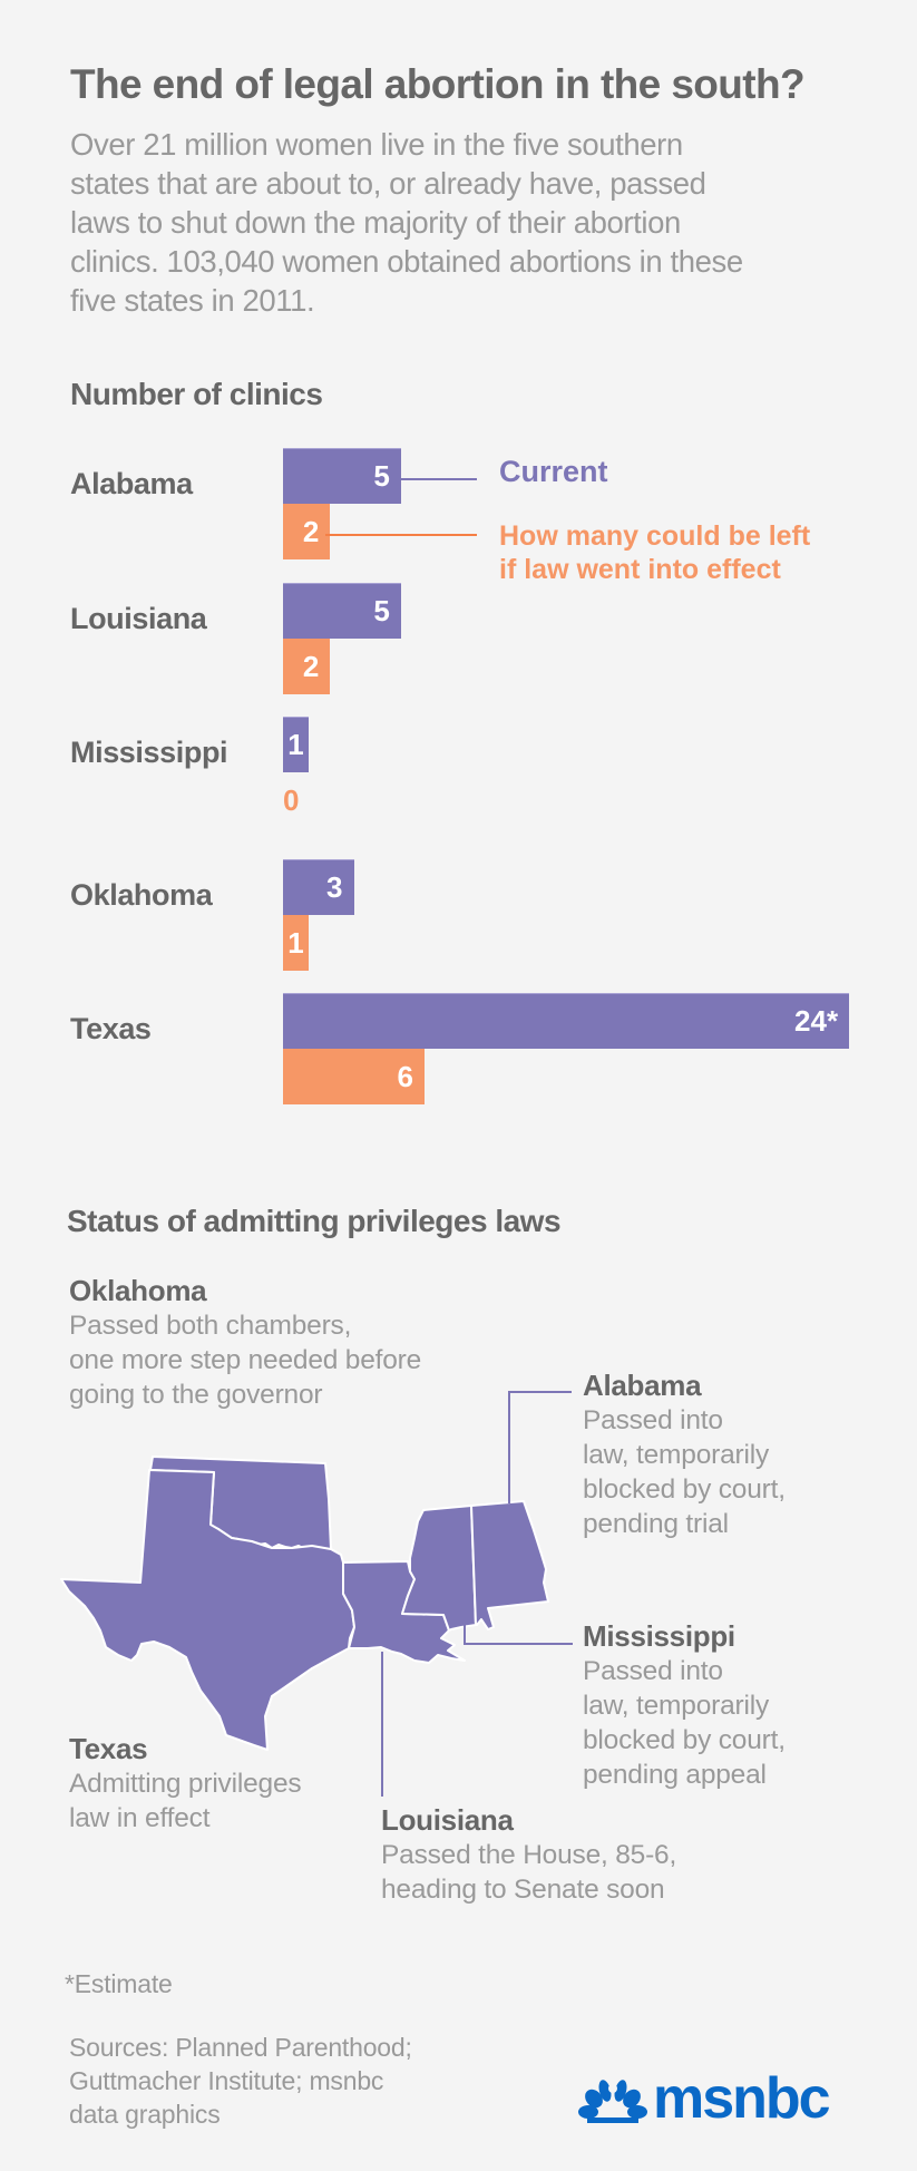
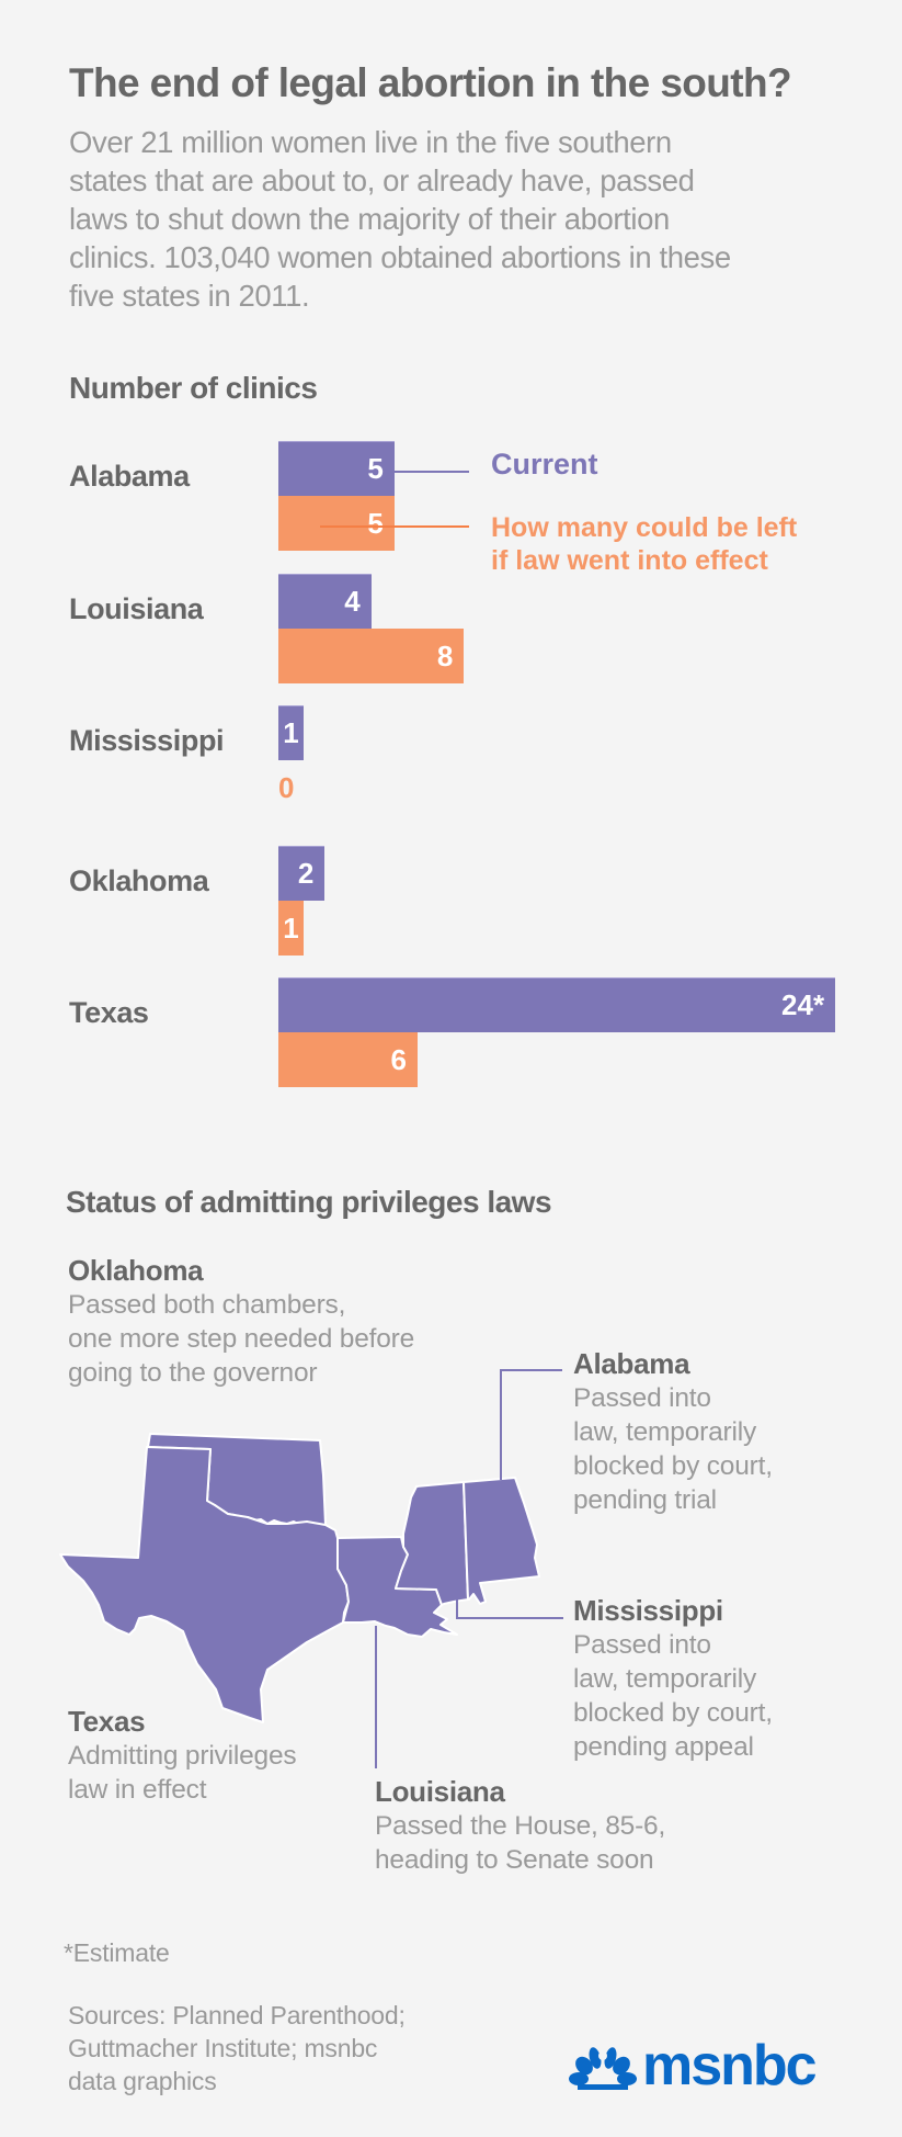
How many could be left if law went into effect/Alabama: 2 -> 5
Current/Louisiana: 5 -> 4
How many could be left if law went into effect/Louisiana: 2 -> 8
Current/Oklahoma: 3 -> 2
